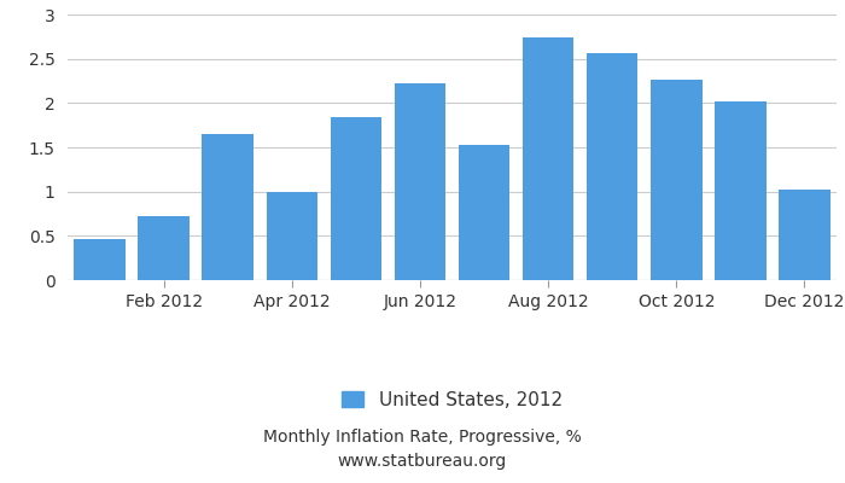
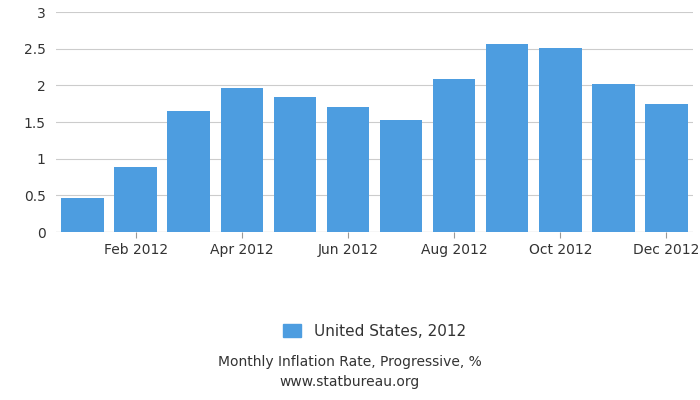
Feb 2012: 0.72 -> 0.88
Apr 2012: 1.00 -> 1.97
Jun 2012: 2.22 -> 1.70
Aug 2012: 2.74 -> 2.09
Oct 2012: 2.26 -> 2.51
Dec 2012: 1.02 -> 1.74
